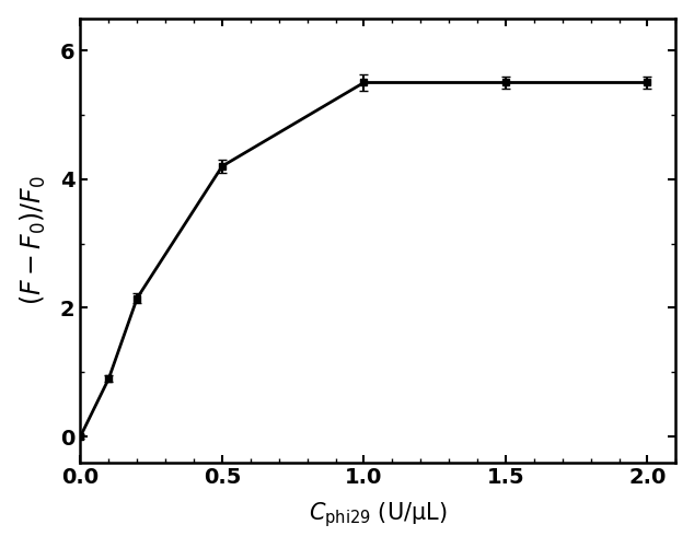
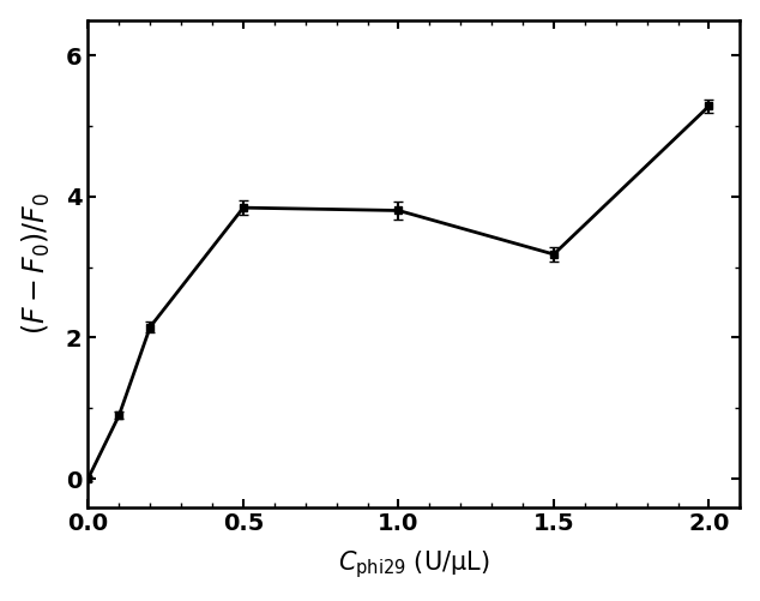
0.5: 4.20 -> 3.84
1.0: 5.50 -> 3.80
1.5: 5.50 -> 3.18
2.0: 5.50 -> 5.28
